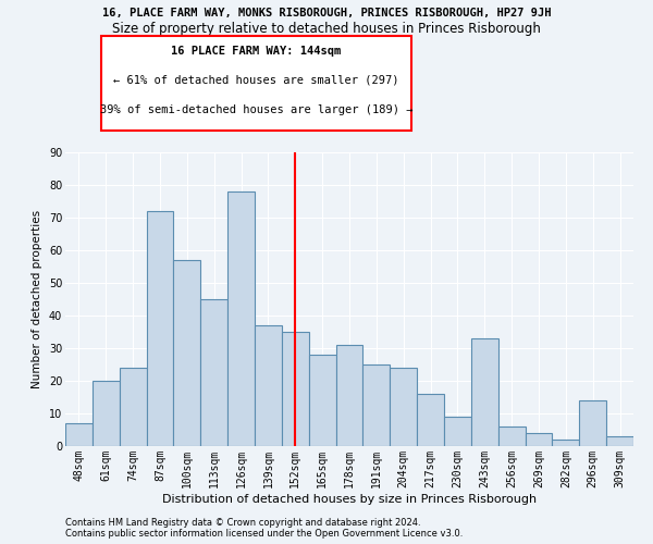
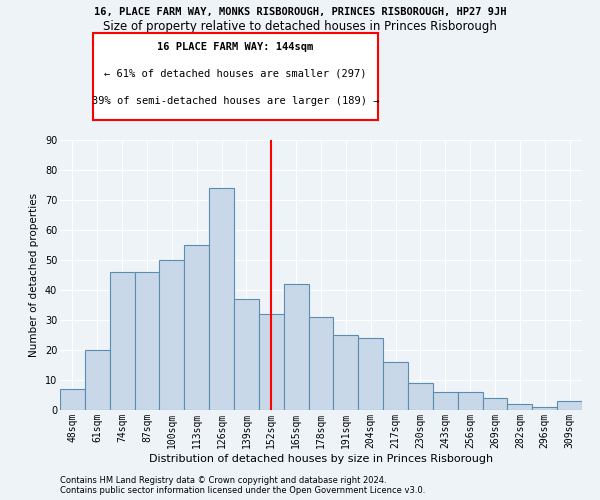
74sqm: 24 -> 46
87sqm: 72 -> 46
100sqm: 57 -> 50
113sqm: 45 -> 55
126sqm: 78 -> 74
152sqm: 35 -> 32
165sqm: 28 -> 42
243sqm: 33 -> 6
296sqm: 14 -> 1
